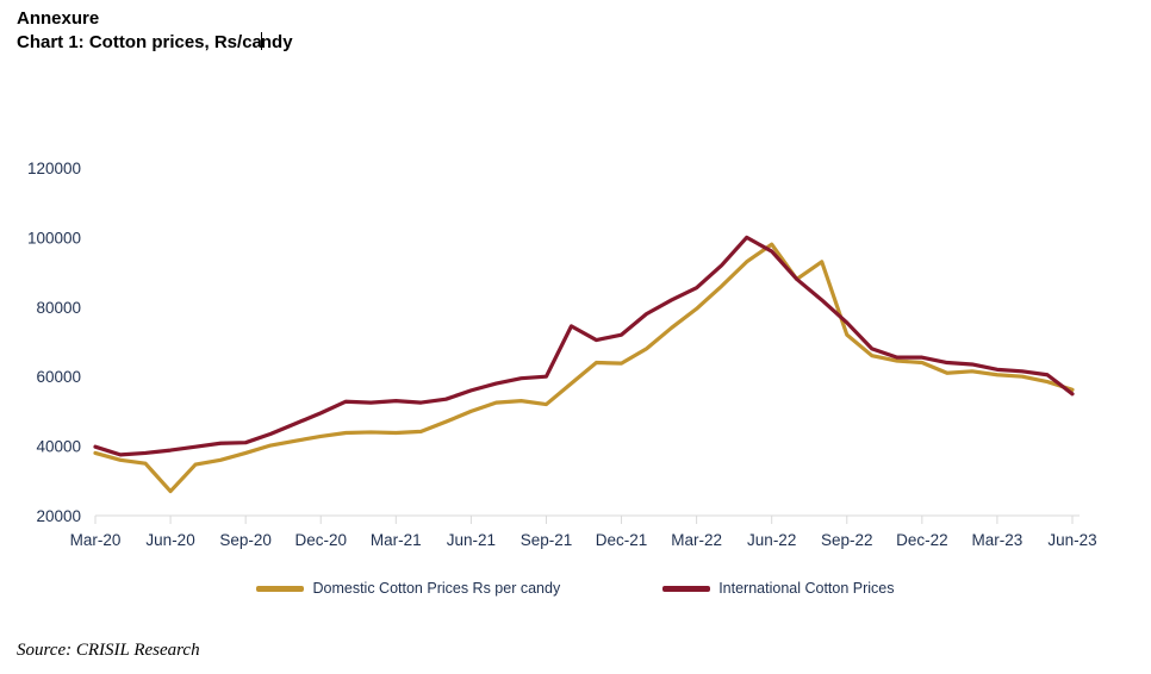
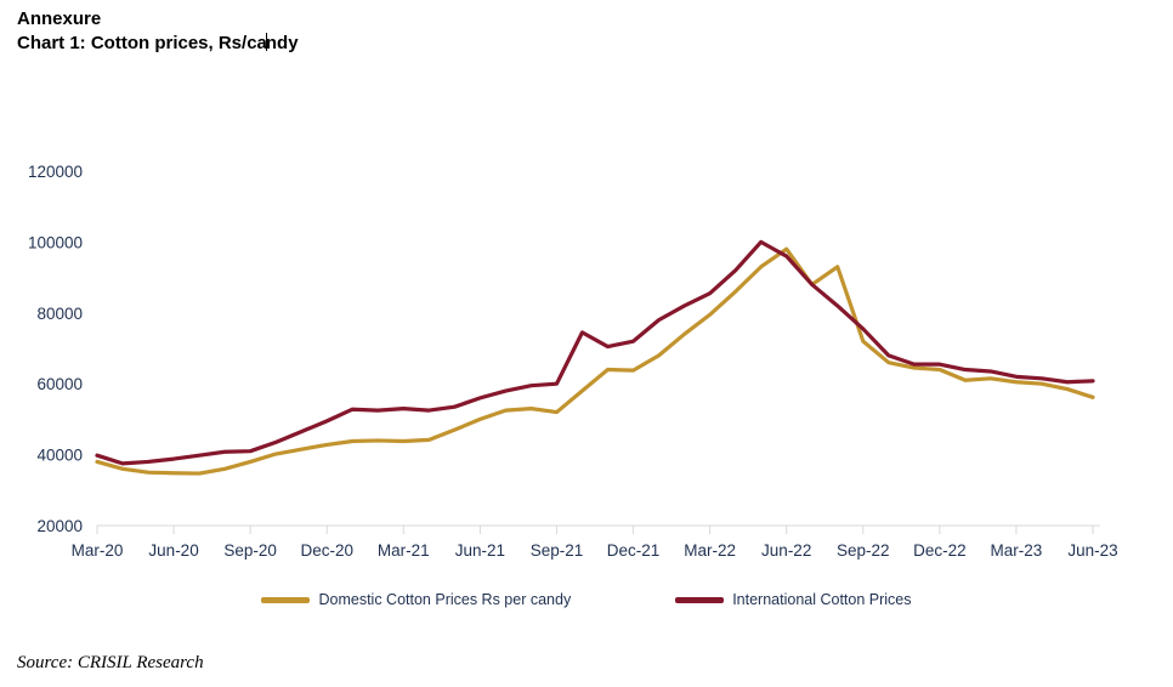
Domestic Cotton Prices Rs per candy/Jun-20: 27000 -> 35000
International Cotton Prices/Jun-23: 55000 -> 61000
